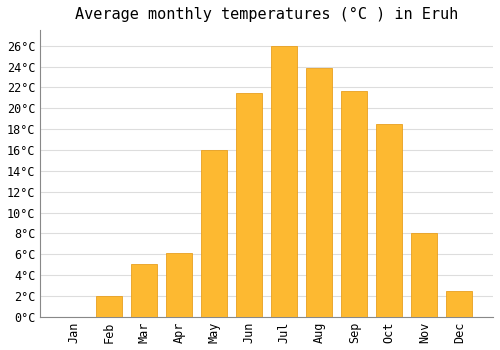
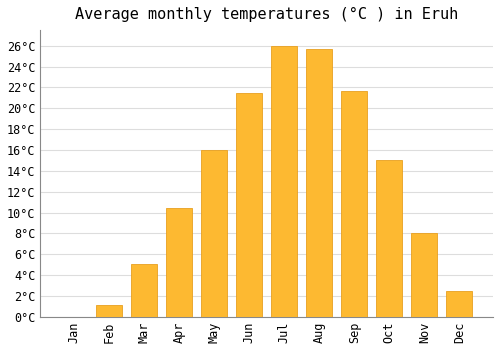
Feb: 2.0°C -> 1.1°C
Apr: 6.1°C -> 10.4°C
Aug: 23.9°C -> 25.7°C
Oct: 18.5°C -> 15.0°C
